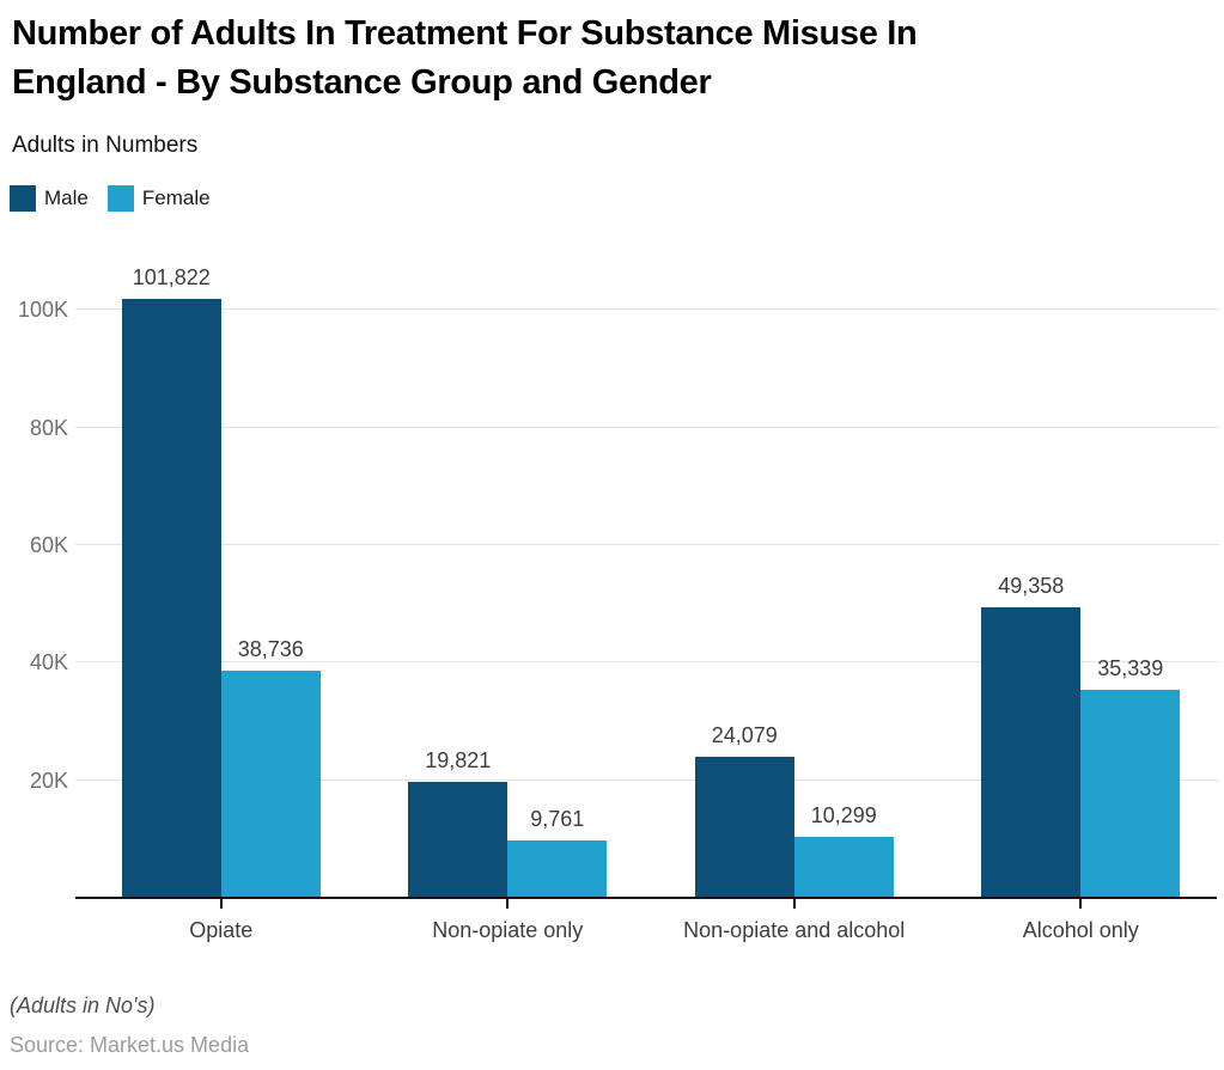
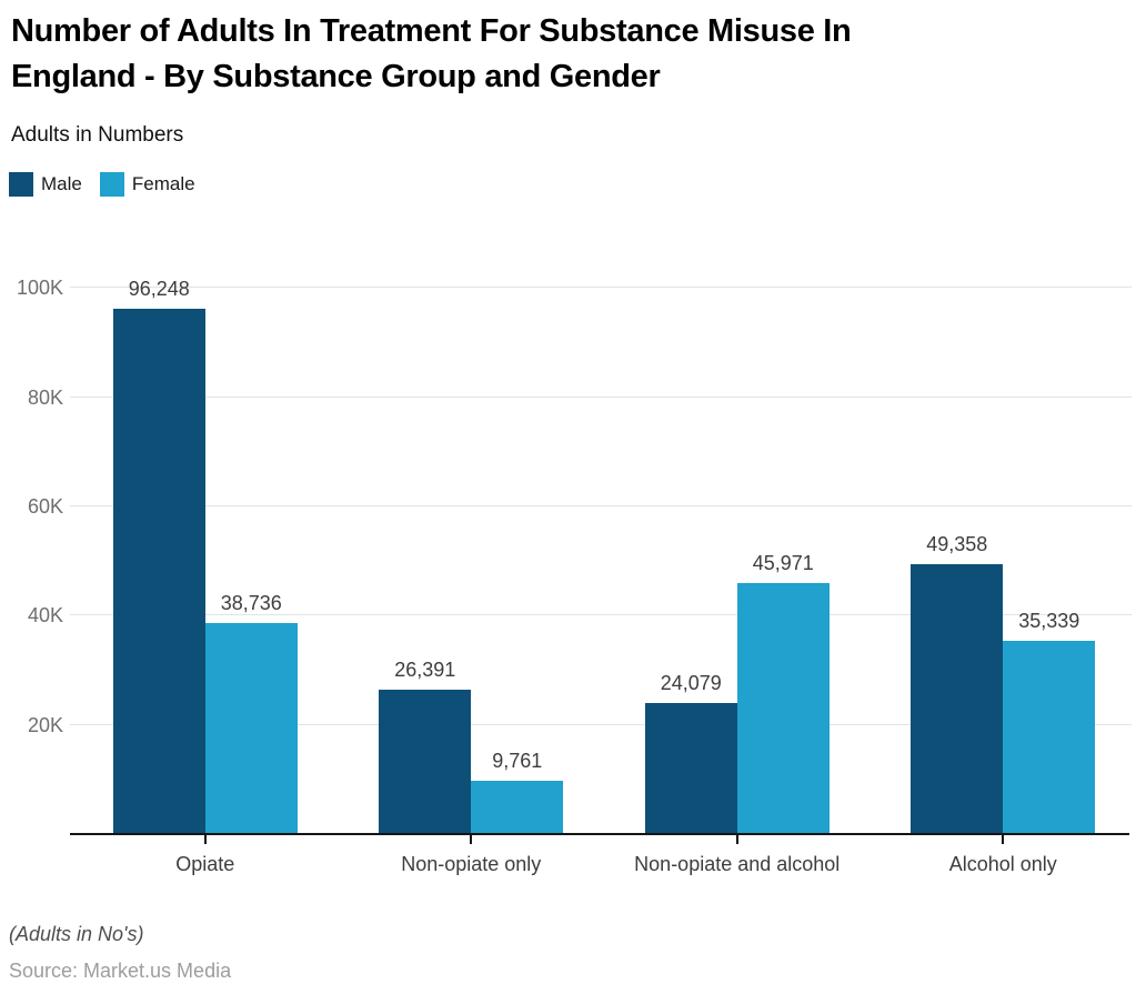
Male/Opiate: 101,822 -> 96,248
Male/Non-opiate only: 19,821 -> 26,391
Female/Non-opiate and alcohol: 10,299 -> 45,971
